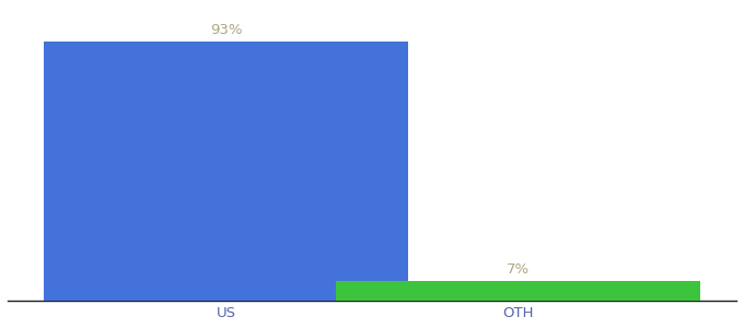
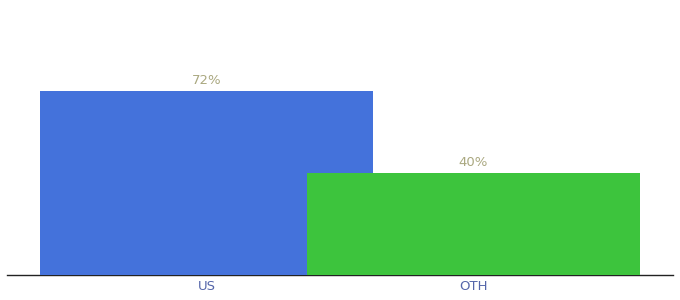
US: 93% -> 72%
OTH: 7% -> 40%
